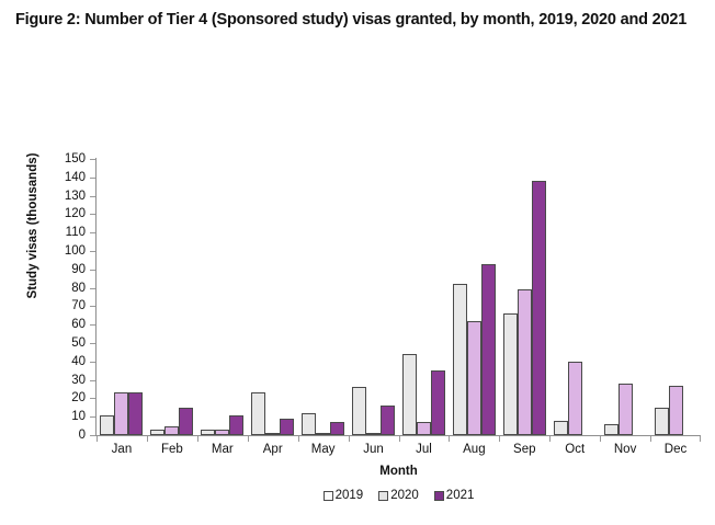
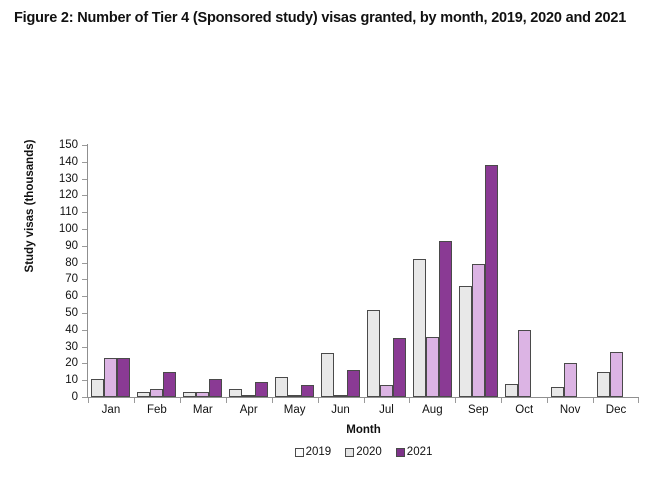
2019/Apr: 23 -> 5
2019/Jul: 44 -> 52
2020/Aug: 62 -> 36
2020/Nov: 28 -> 20
